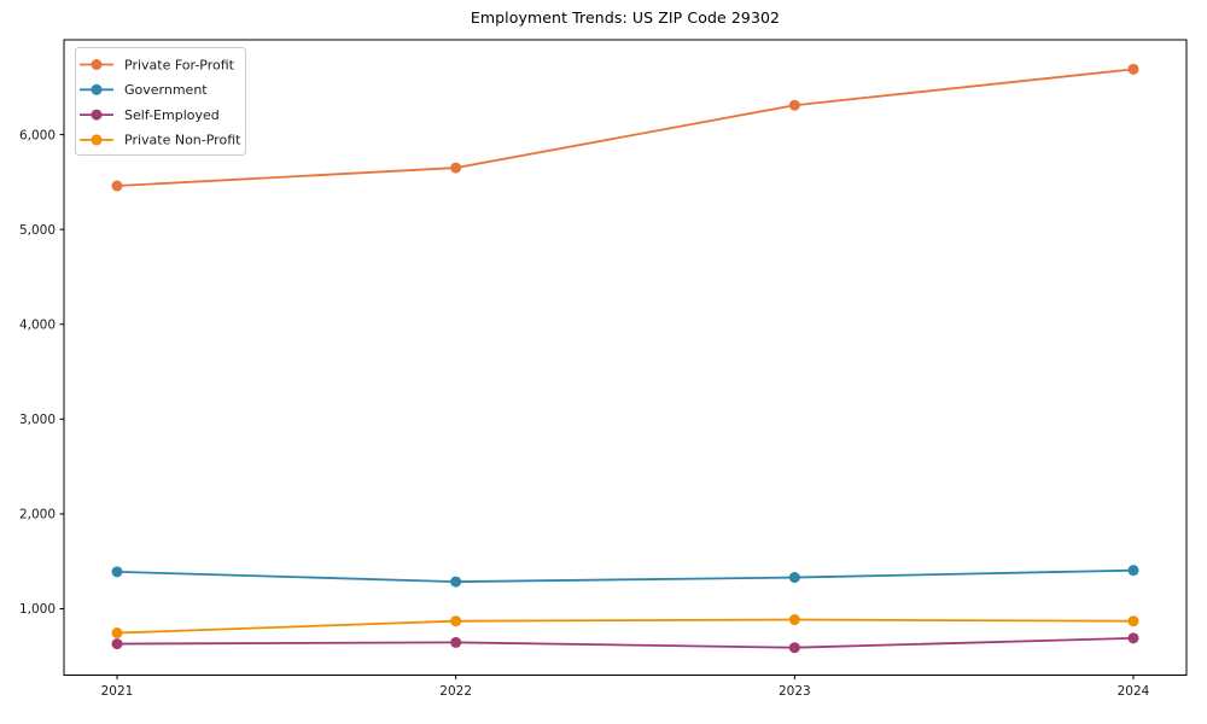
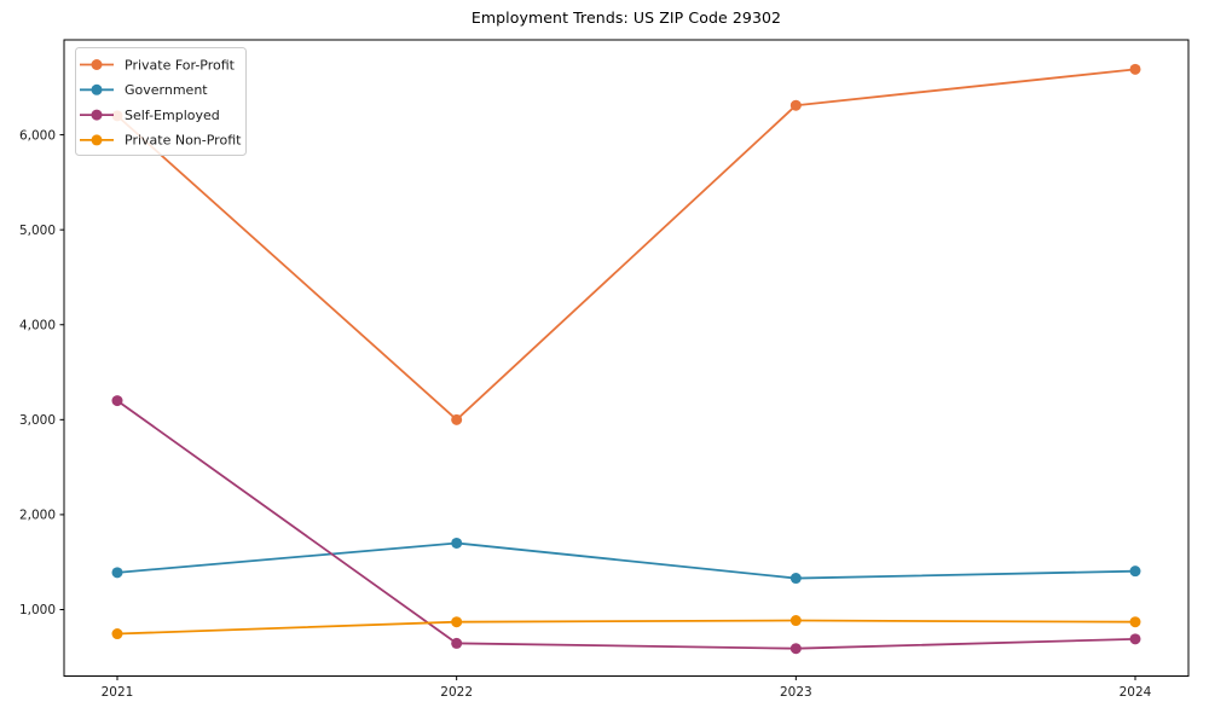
Private For-Profit/2021: 5500 -> 6200
Self-Employed/2021: 600 -> 3200
Private For-Profit/2022: 5600 -> 3000
Government/2022: 1300 -> 1700
